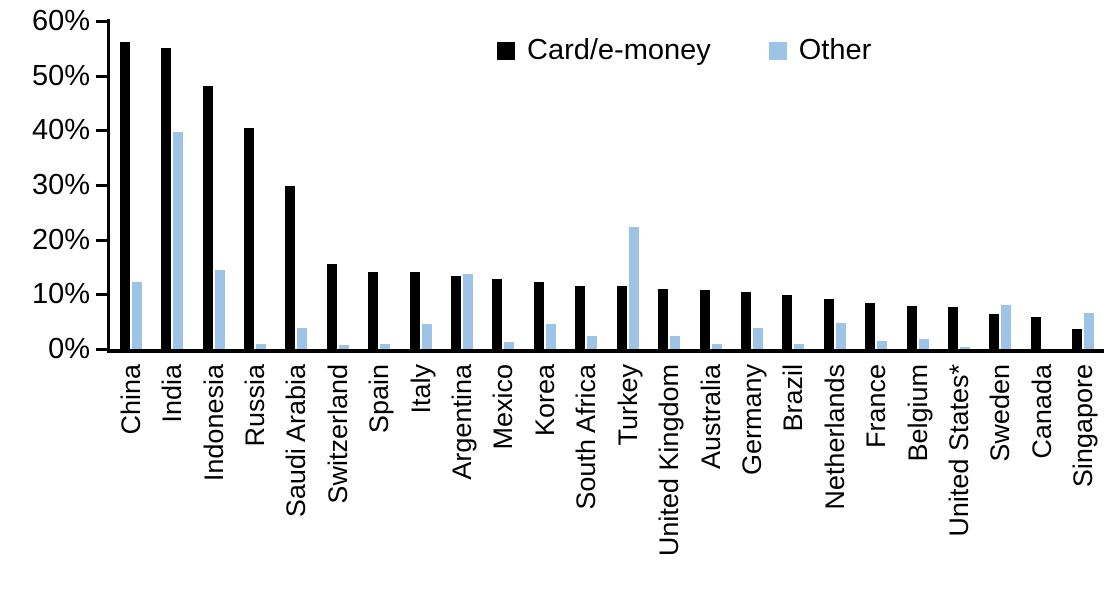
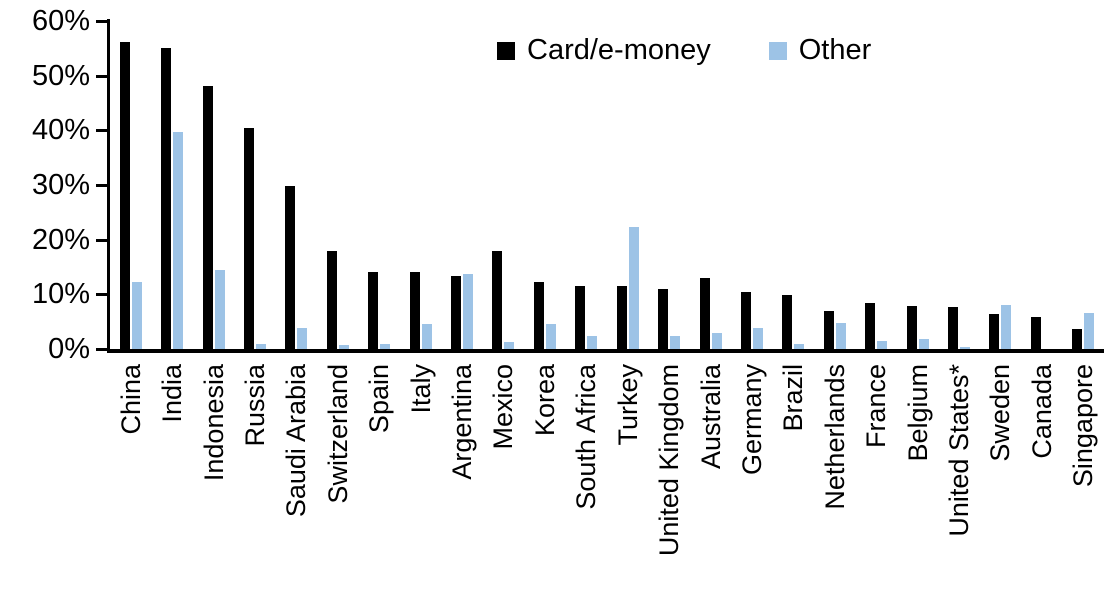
Card/e-money/Switzerland: 16% -> 18%
Card/e-money/Mexico: 13% -> 18%
Card/e-money/Australia: 11% -> 13%
Other/Australia: 1% -> 3%
Card/e-money/Netherlands: 9% -> 7%
